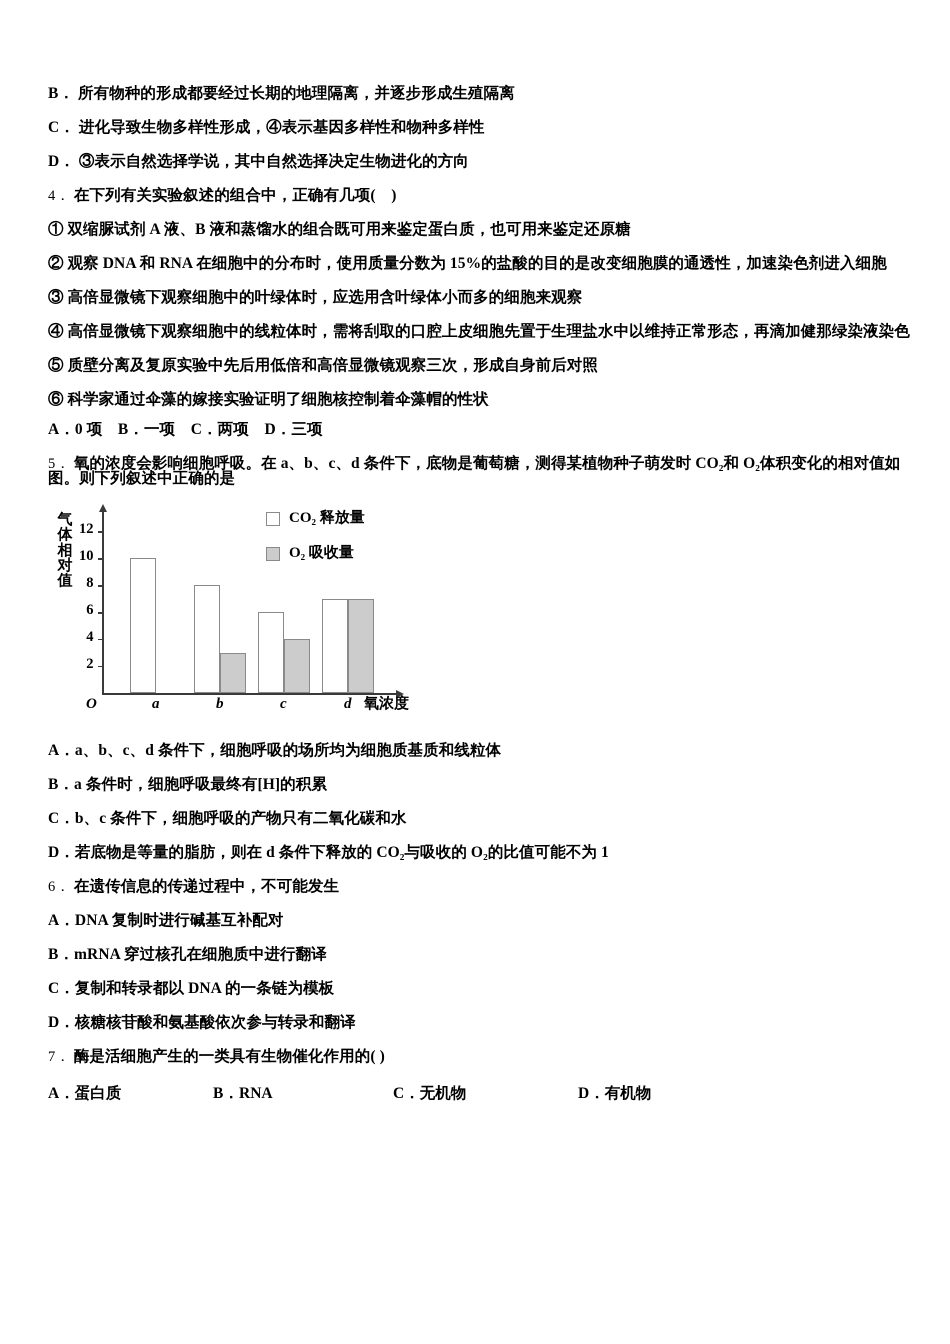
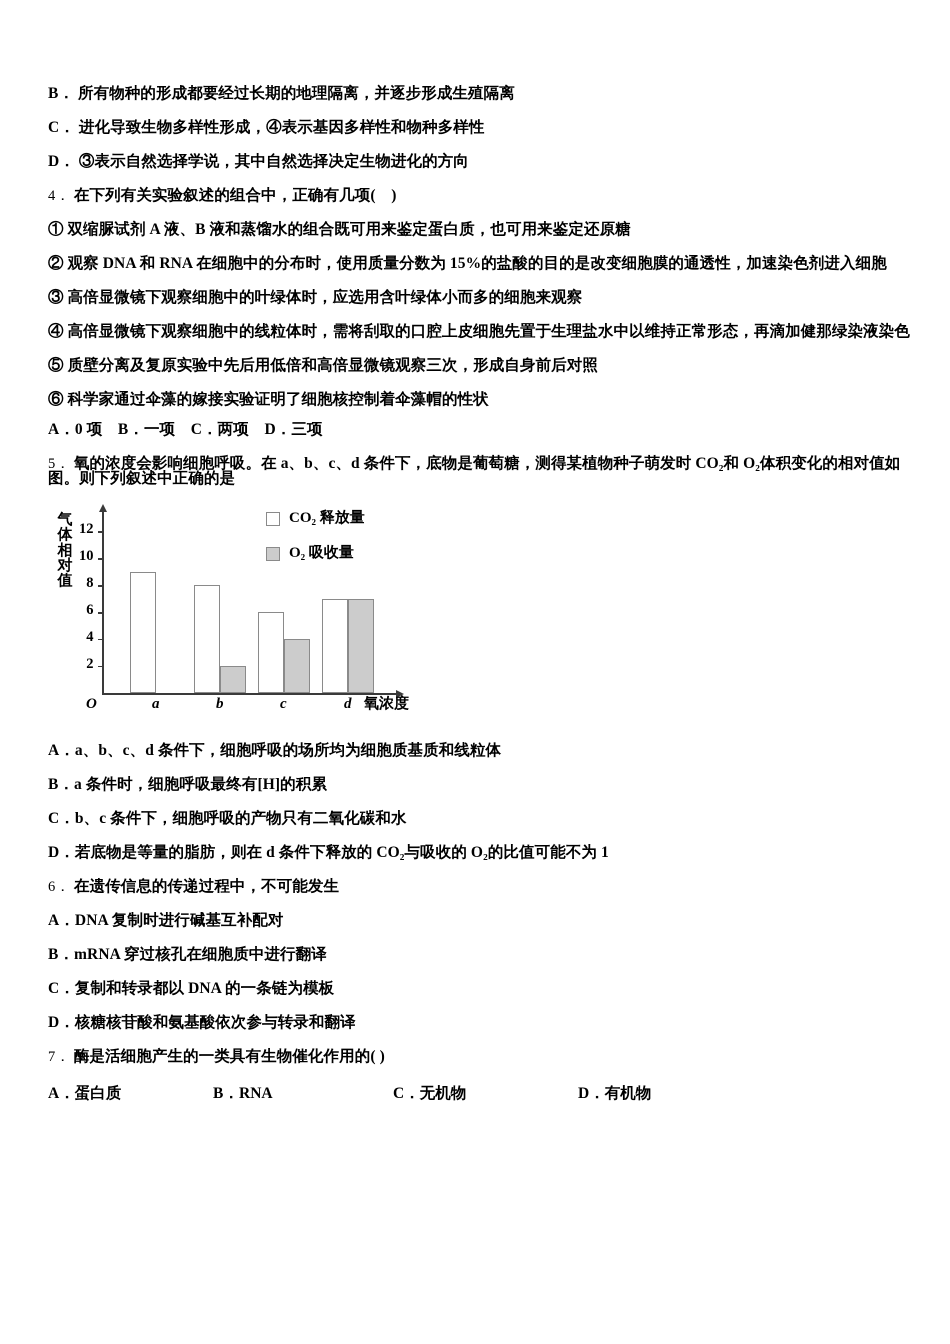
CO₂ 释放量/a: 10 -> 9
O₂ 吸收量/b: 3 -> 2
